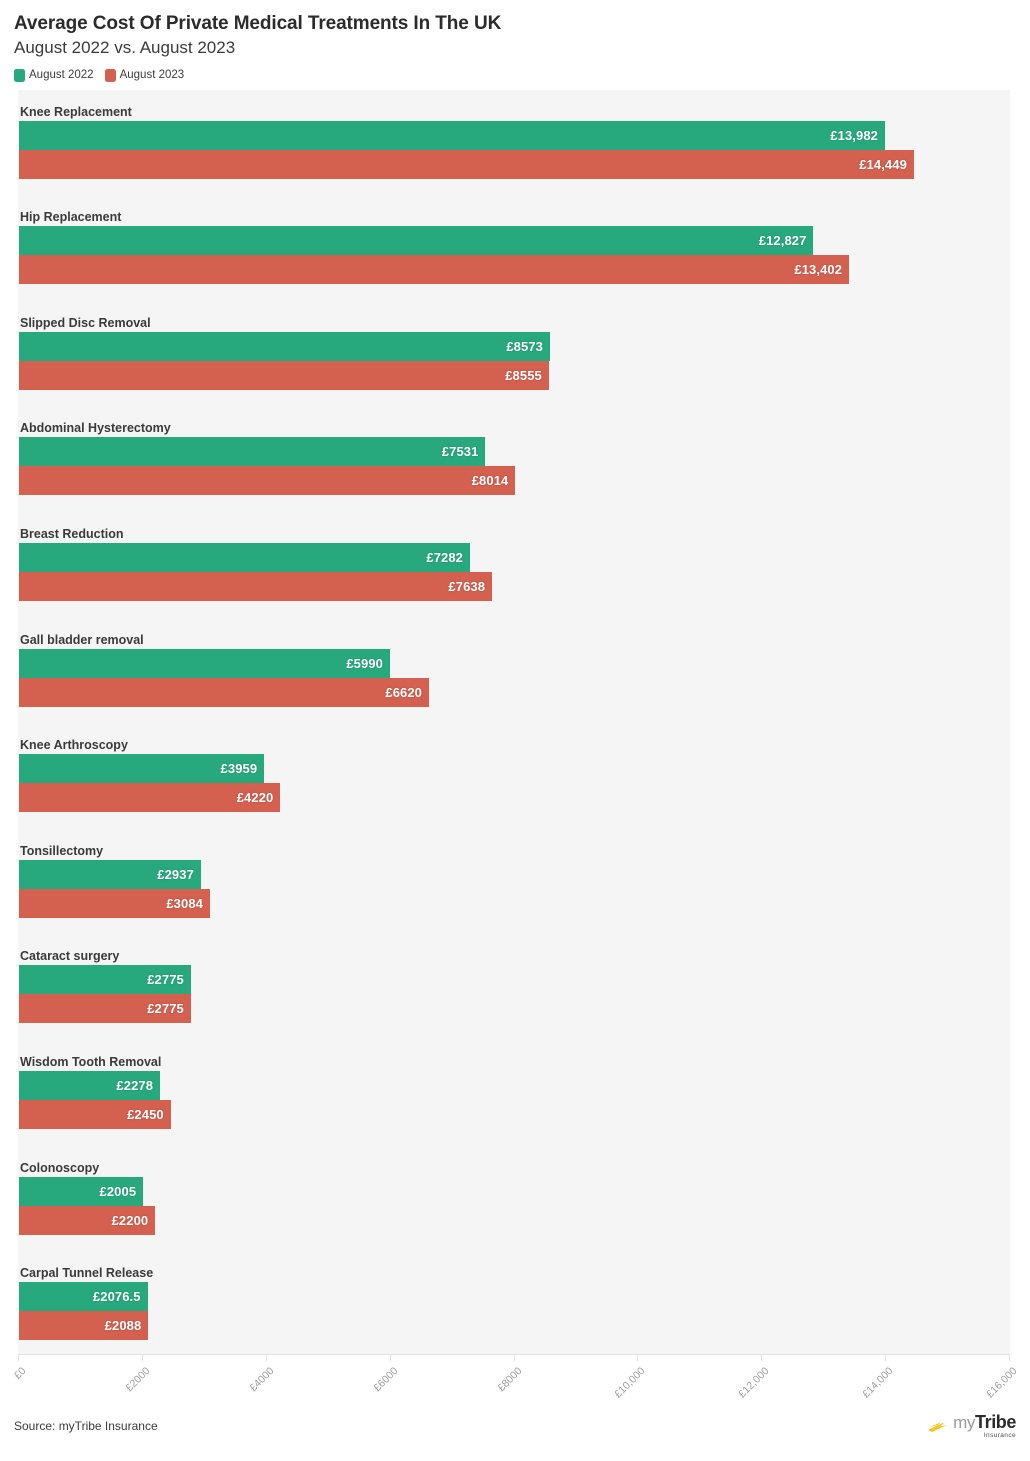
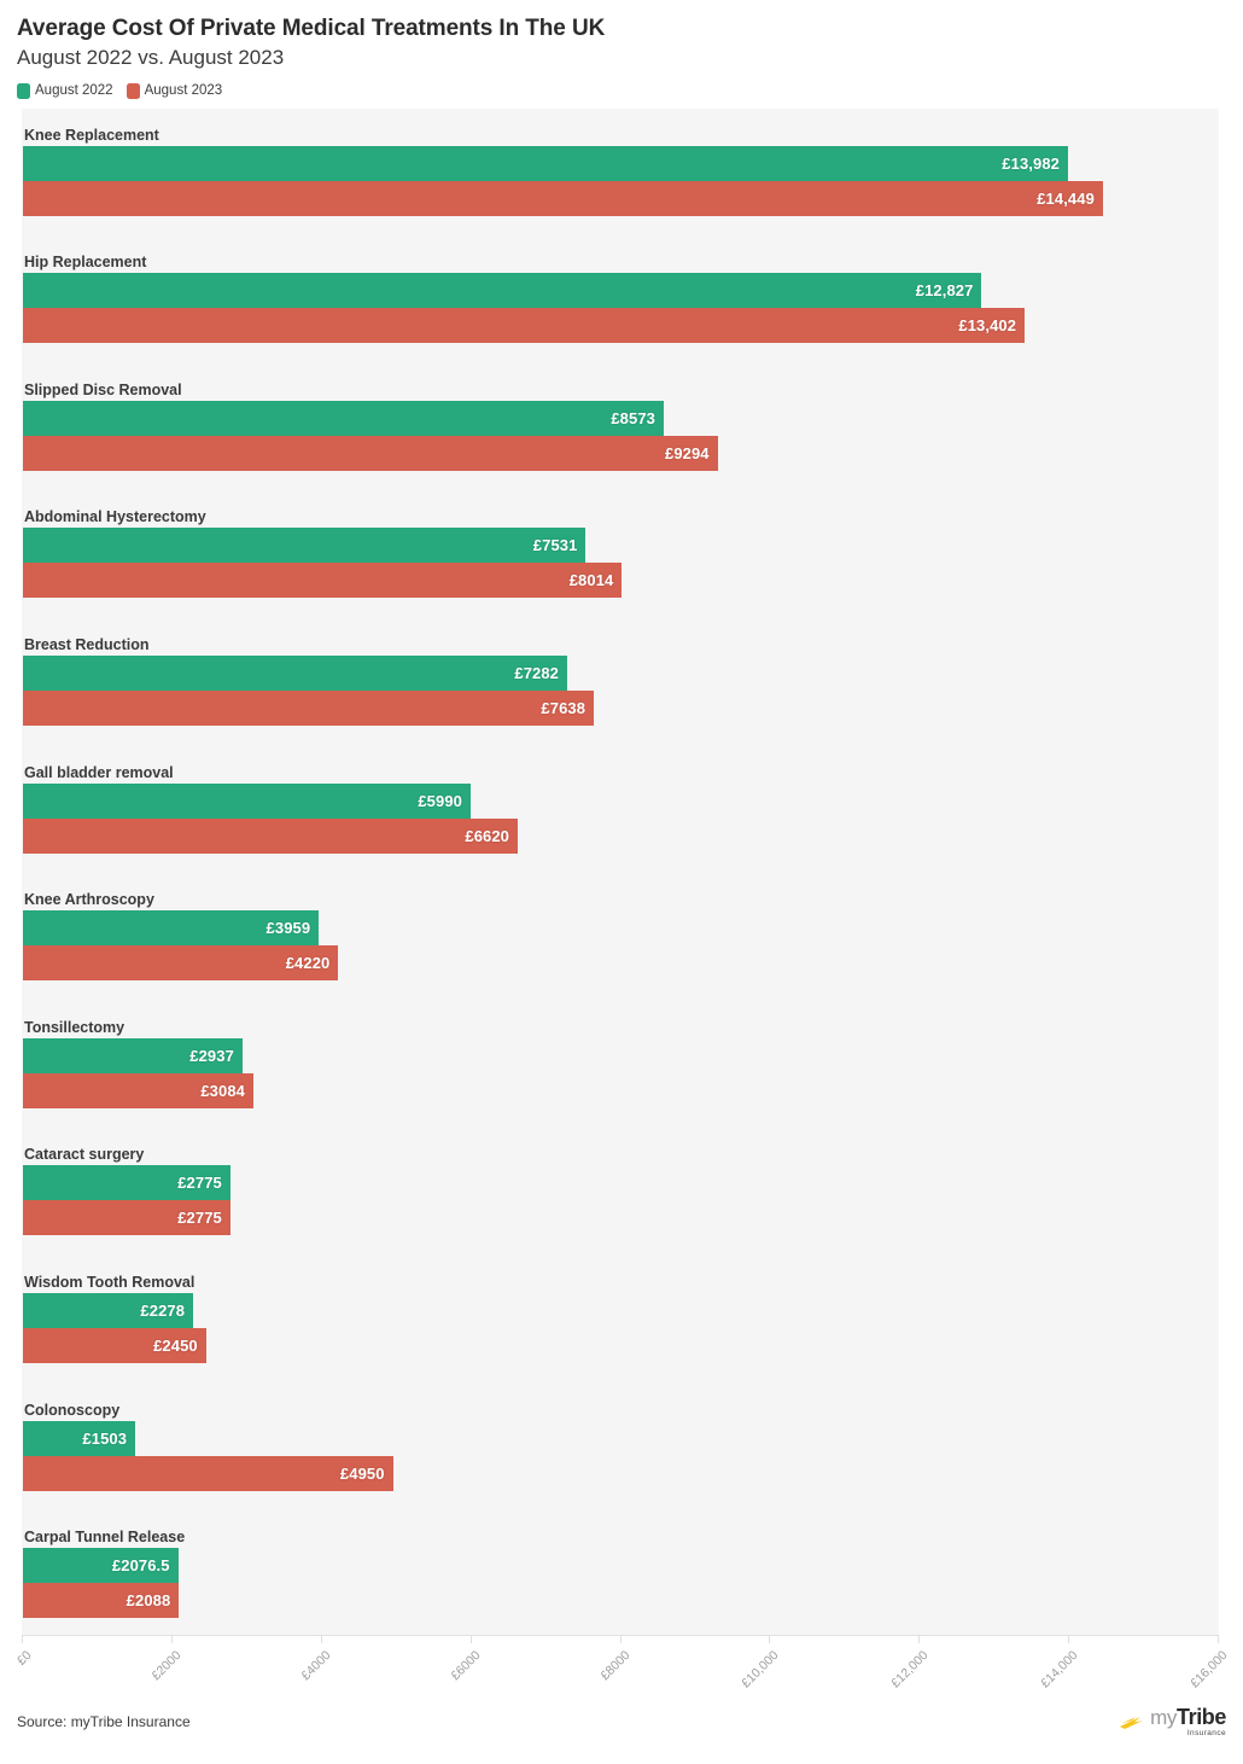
August 2023/Slipped Disc Removal: £8555 -> £9294
August 2022/Colonoscopy: £2005 -> £1503
August 2023/Colonoscopy: £2200 -> £4950
